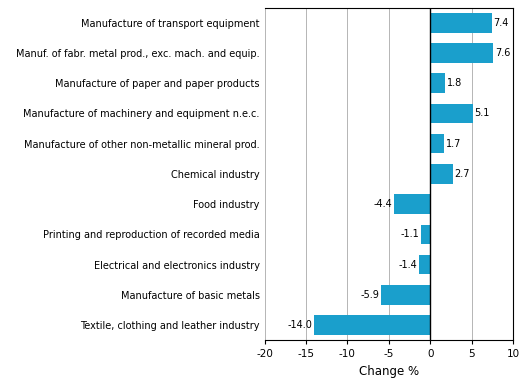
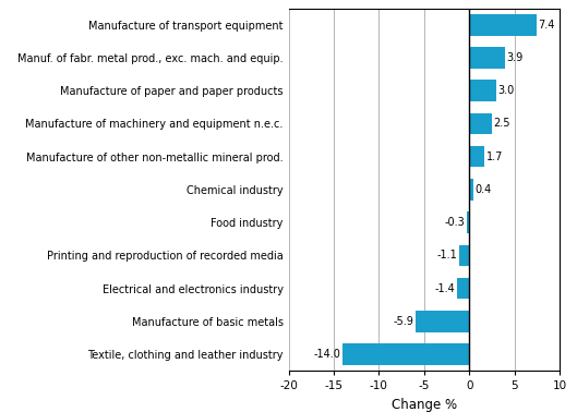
Manuf. of fabr. metal prod., exc. mach. and equip.: 7.6 -> 3.9
Manufacture of paper and paper products: 1.8 -> 3.0
Manufacture of machinery and equipment n.e.c.: 5.1 -> 2.5
Chemical industry: 2.7 -> 0.4
Food industry: -4.4 -> -0.3
